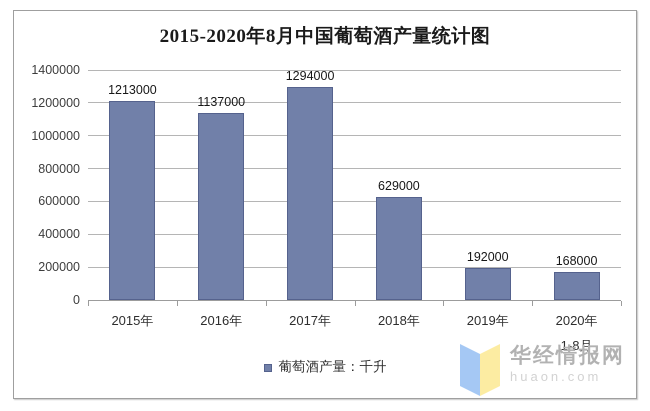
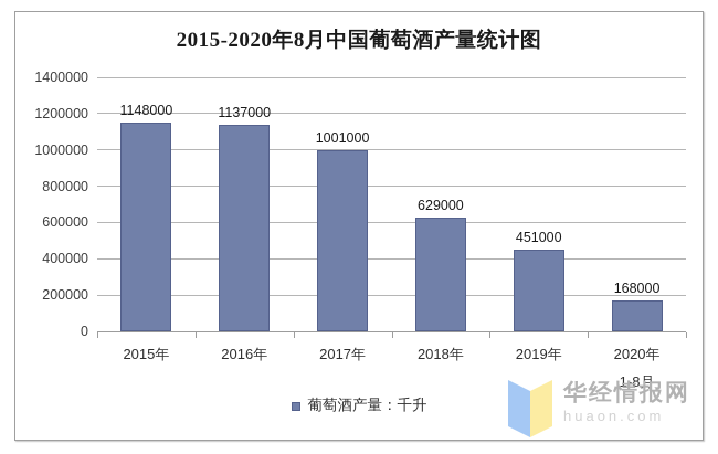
2015年: 1213000 -> 1148000
2017年: 1294000 -> 1001000
2019年: 192000 -> 451000
